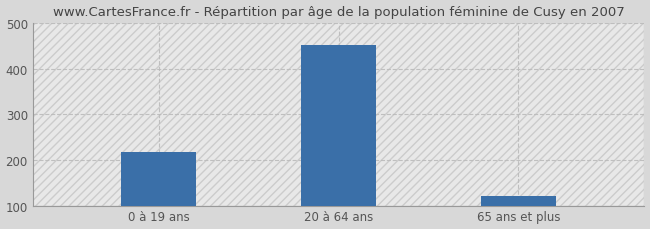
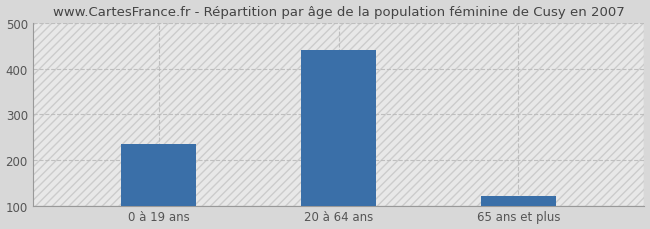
0 à 19 ans: 217 -> 235
20 à 64 ans: 452 -> 440
